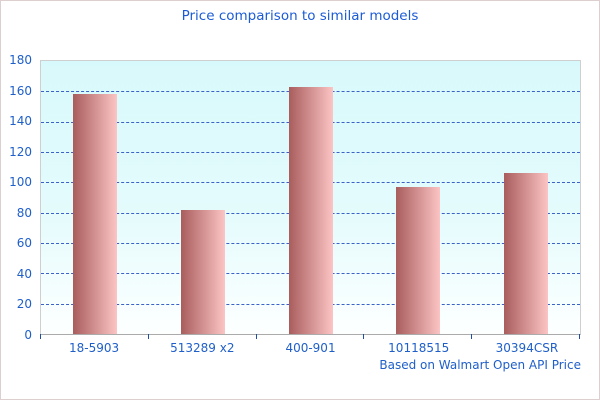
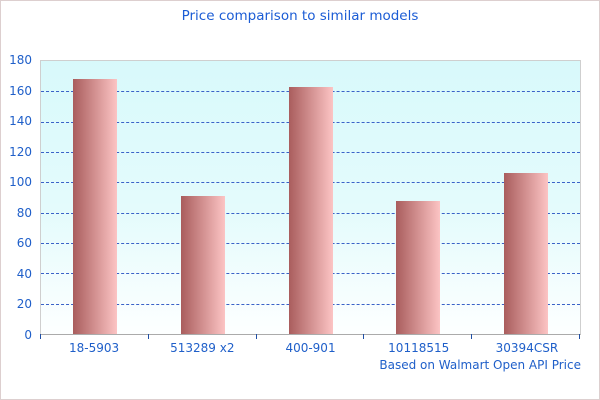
18-5903: 158 -> 168
513289 x2: 82 -> 91
10118515: 97 -> 88
